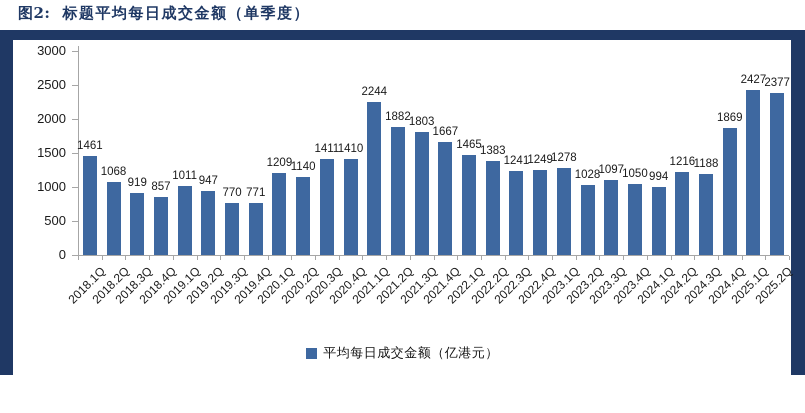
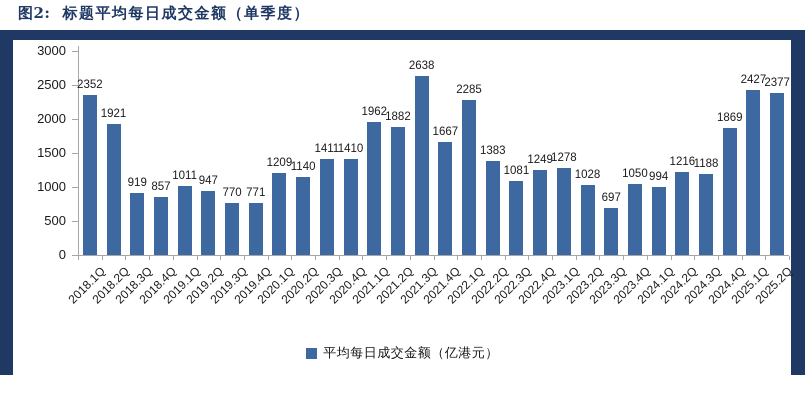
2018.1Q: 1461 -> 2352
2018.2Q: 1068 -> 1921
2021.1Q: 2244 -> 1962
2021.3Q: 1803 -> 2638
2022.1Q: 1465 -> 2285
2022.3Q: 1241 -> 1081
2023.3Q: 1097 -> 697
